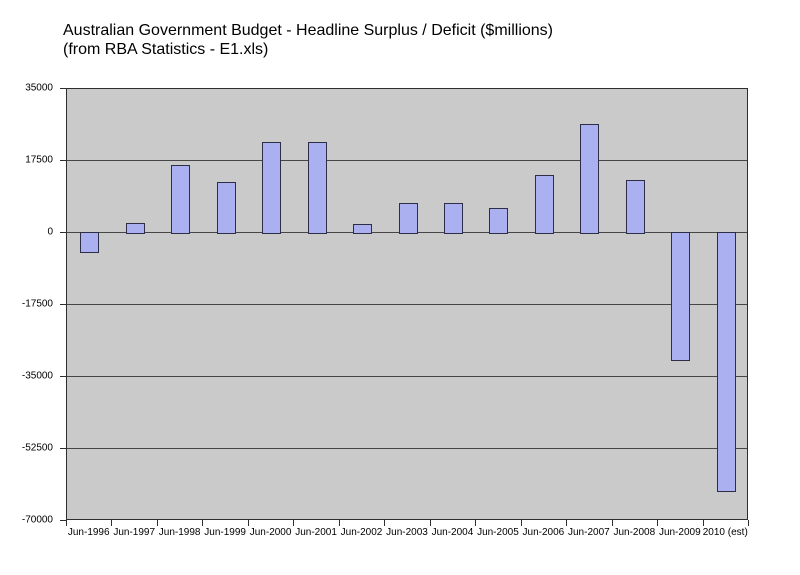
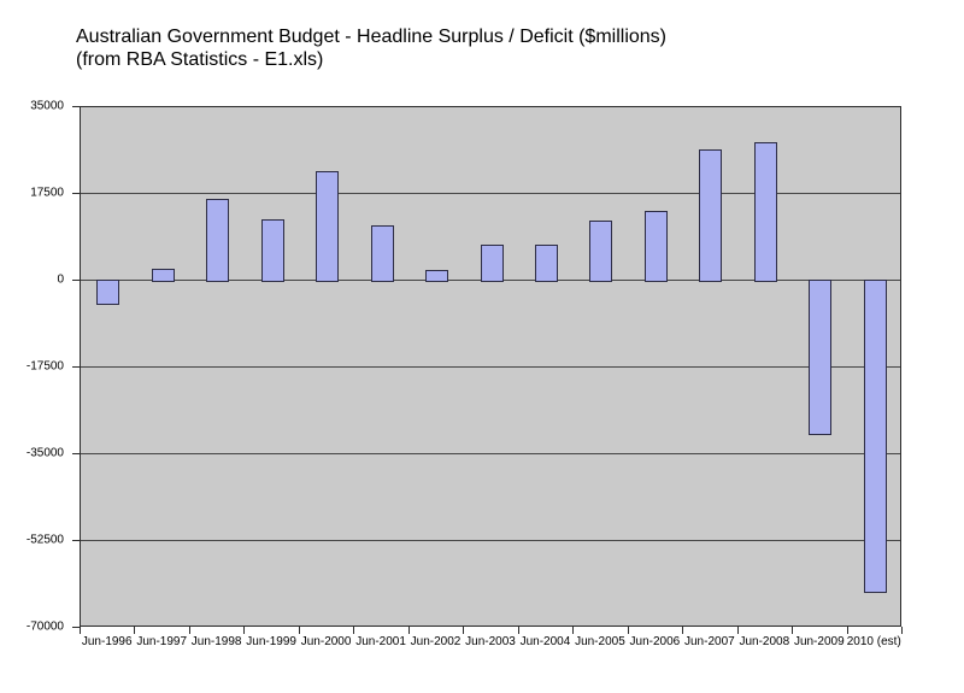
Jun-2001: 22000 -> 11000
Jun-2005: 6000 -> 12000
Jun-2008: 13000 -> 28000
